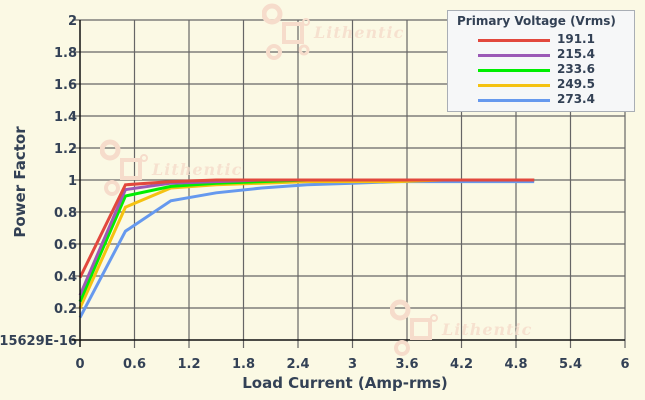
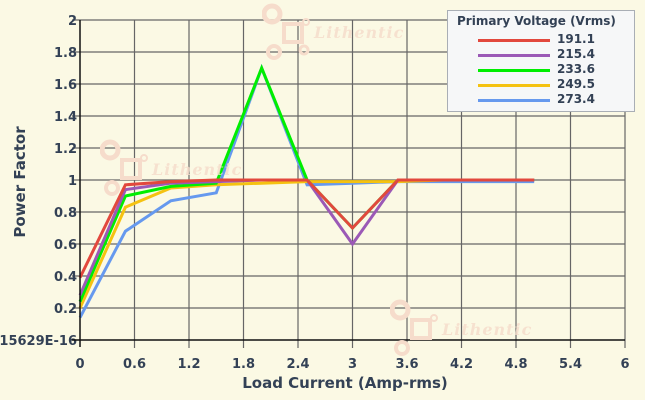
233.6/2: 1.0 -> 1.7
273.4/2: 0.9 -> 1.7
191.1/3: 1.0 -> 0.7
215.4/3: 1.0 -> 0.6
233.6/3: 1.0 -> 0.7
